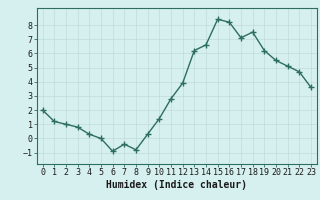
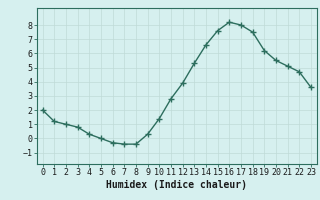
6: -0.9 -> -0.3
8: -0.8 -> -0.4
13: 6.2 -> 5.3
15: 8.4 -> 7.6
17: 7.1 -> 8.0
